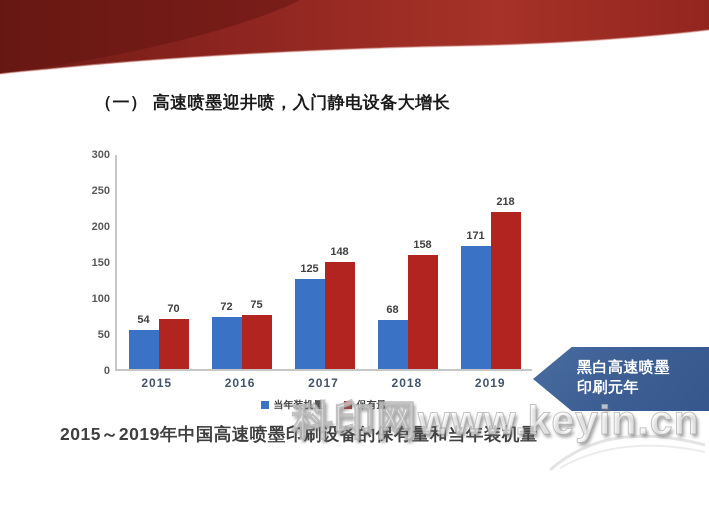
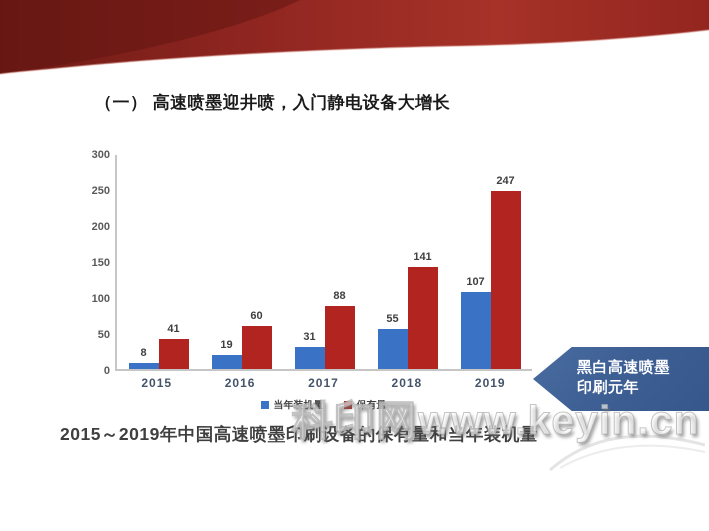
当年装机量/2015: 54 -> 8
保有量/2015: 70 -> 41
当年装机量/2016: 72 -> 19
保有量/2016: 75 -> 60
当年装机量/2017: 125 -> 31
保有量/2017: 148 -> 88
当年装机量/2018: 68 -> 55
保有量/2018: 158 -> 141
当年装机量/2019: 171 -> 107
保有量/2019: 218 -> 247
